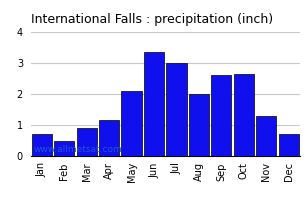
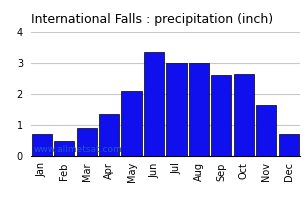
Apr: 1.15 -> 1.35
Aug: 2.00 -> 3.00
Nov: 1.30 -> 1.65
